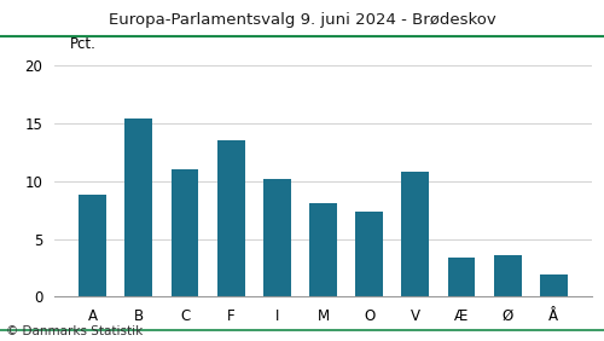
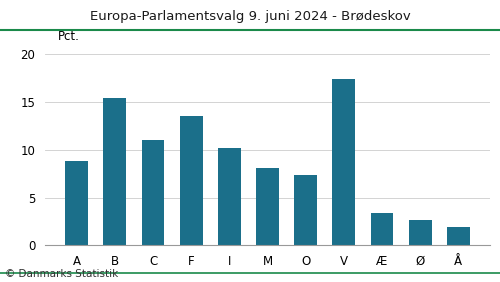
V: 10.8 -> 17.4
Ø: 3.6 -> 2.7
